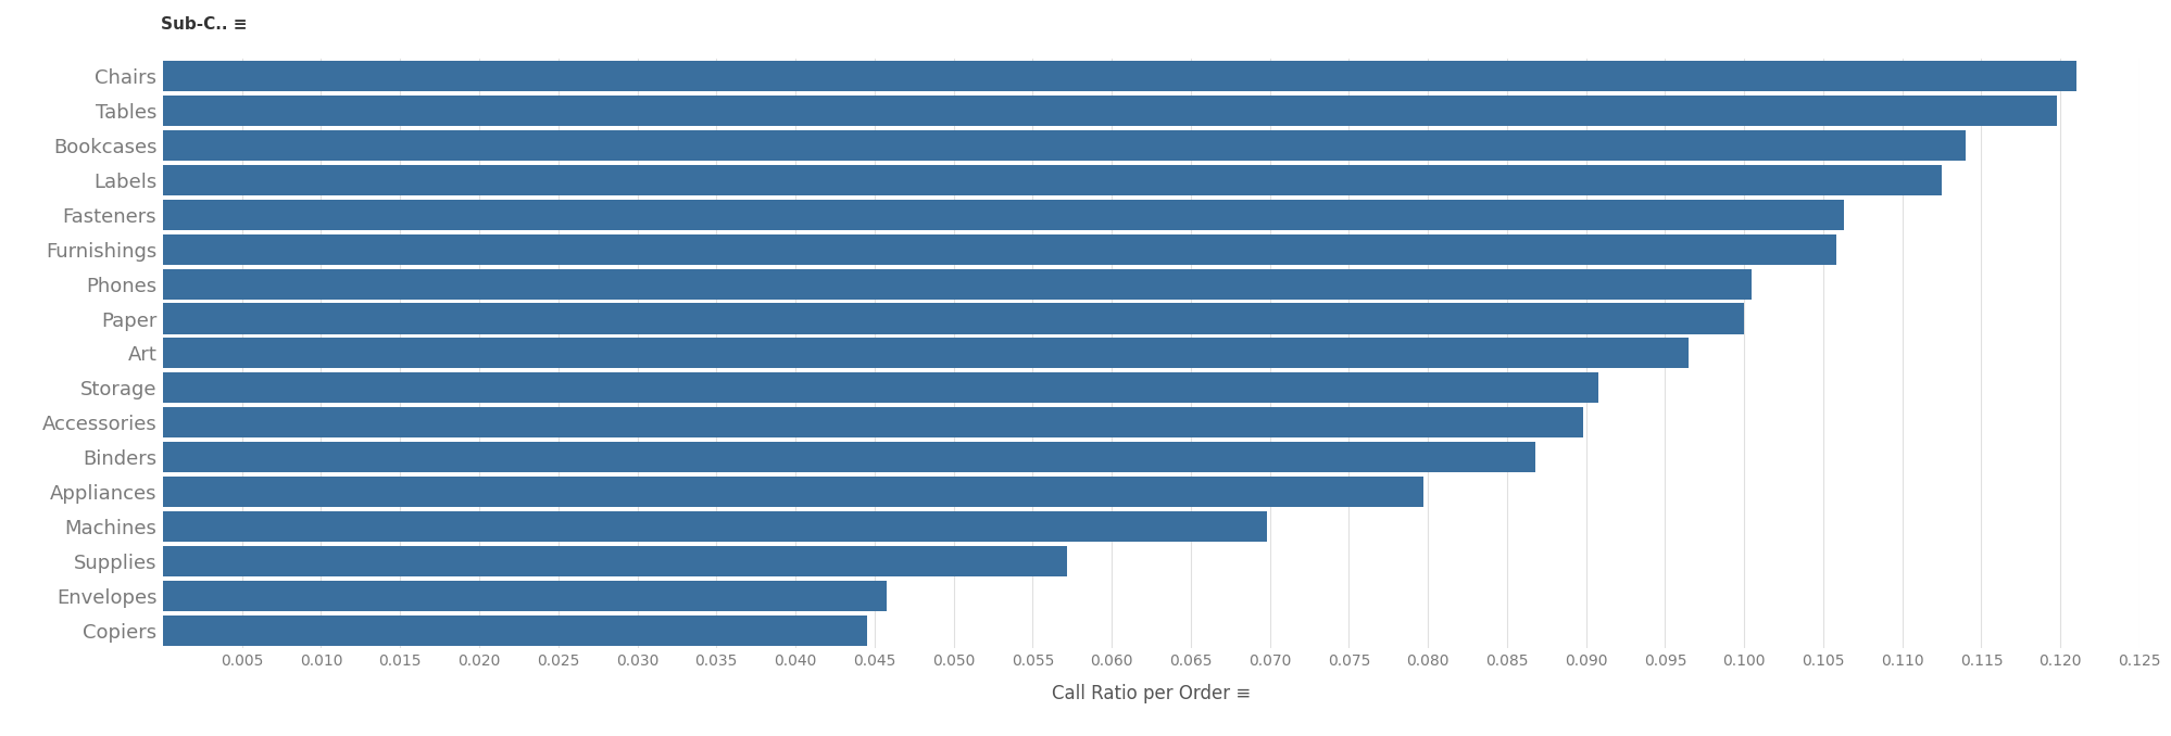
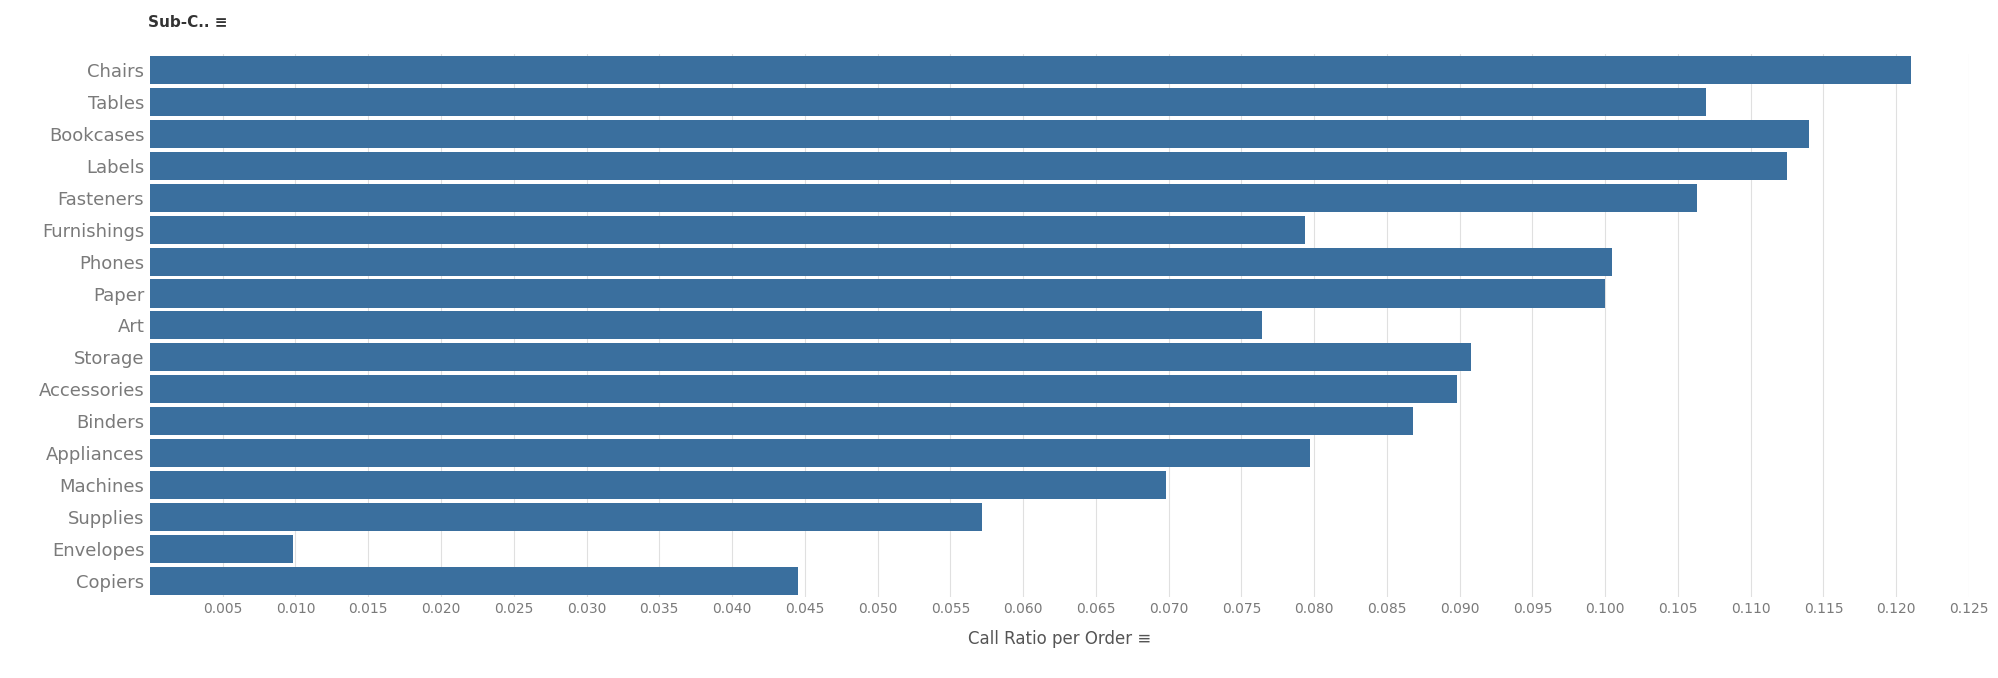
Tables: 0.1198 -> 0.1069
Furnishings: 0.1058 -> 0.0794
Art: 0.0965 -> 0.0764
Envelopes: 0.0458 -> 0.0098
